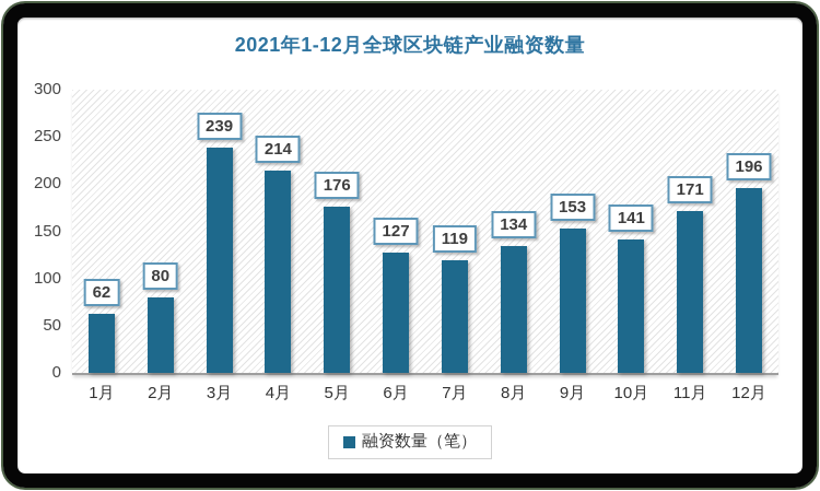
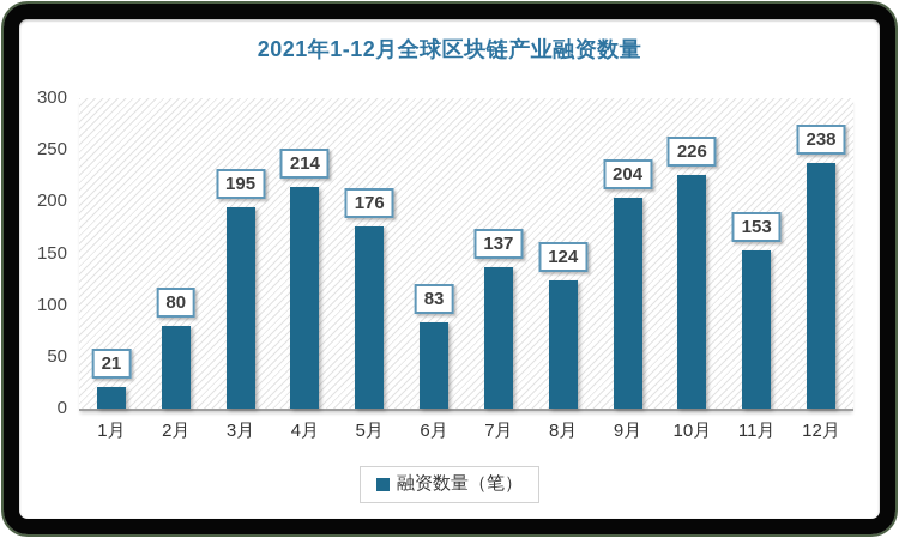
1月: 62 -> 21
3月: 239 -> 195
6月: 127 -> 83
7月: 119 -> 137
8月: 134 -> 124
9月: 153 -> 204
10月: 141 -> 226
11月: 171 -> 153
12月: 196 -> 238
